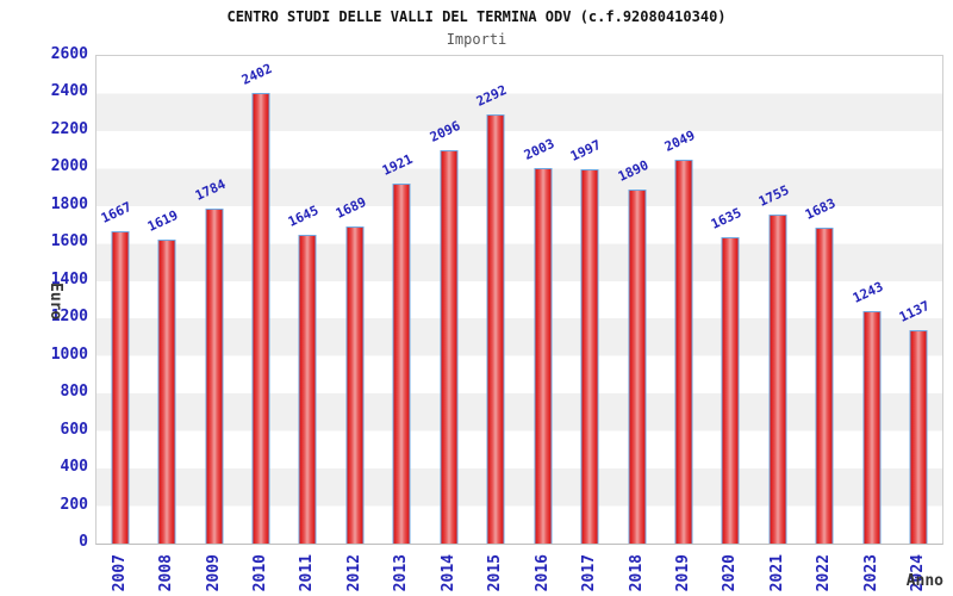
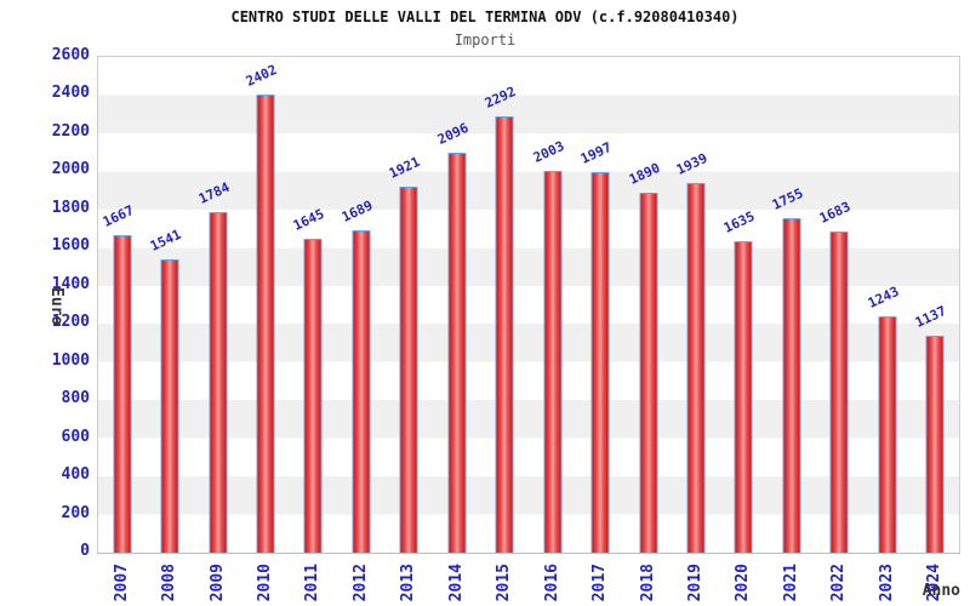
2008: 1619 -> 1541
2019: 2049 -> 1939
